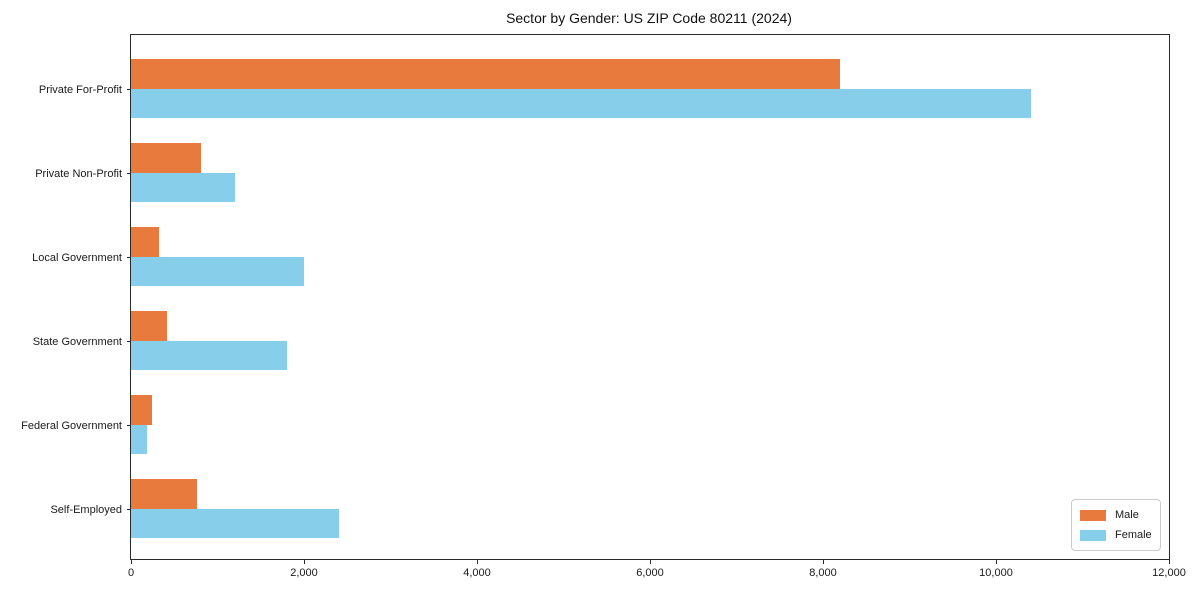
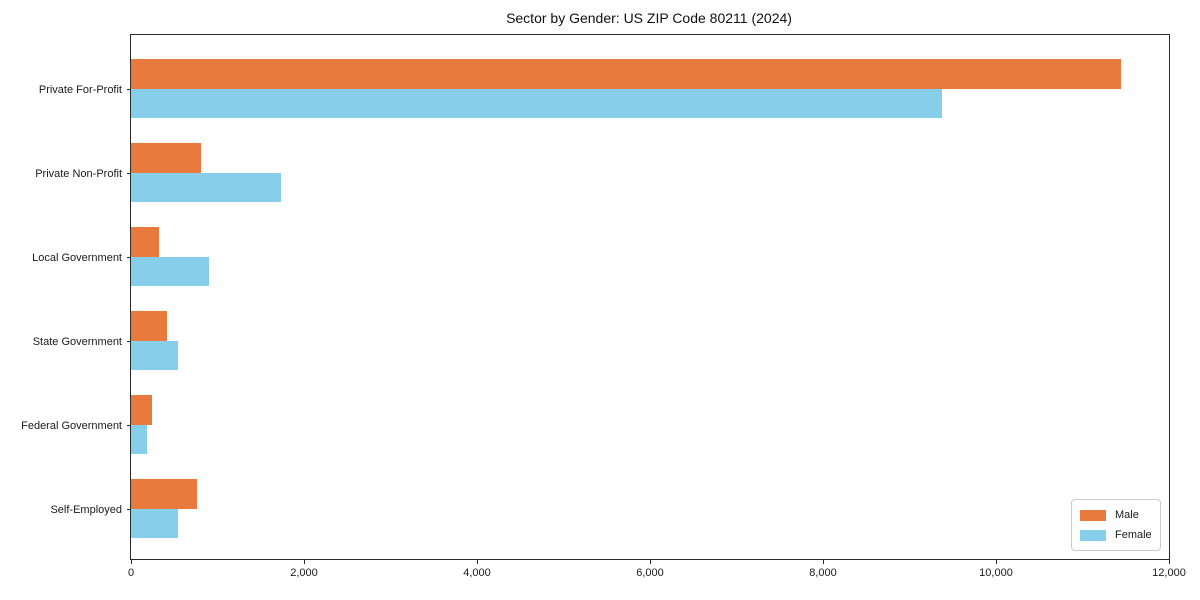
Male/Private For-Profit: 8200 -> 11400
Female/Private For-Profit: 10400 -> 9400
Female/Private Non-Profit: 1200 -> 1700
Female/Local Government: 2000 -> 900
Female/State Government: 1800 -> 500
Female/Self-Employed: 2400 -> 500
